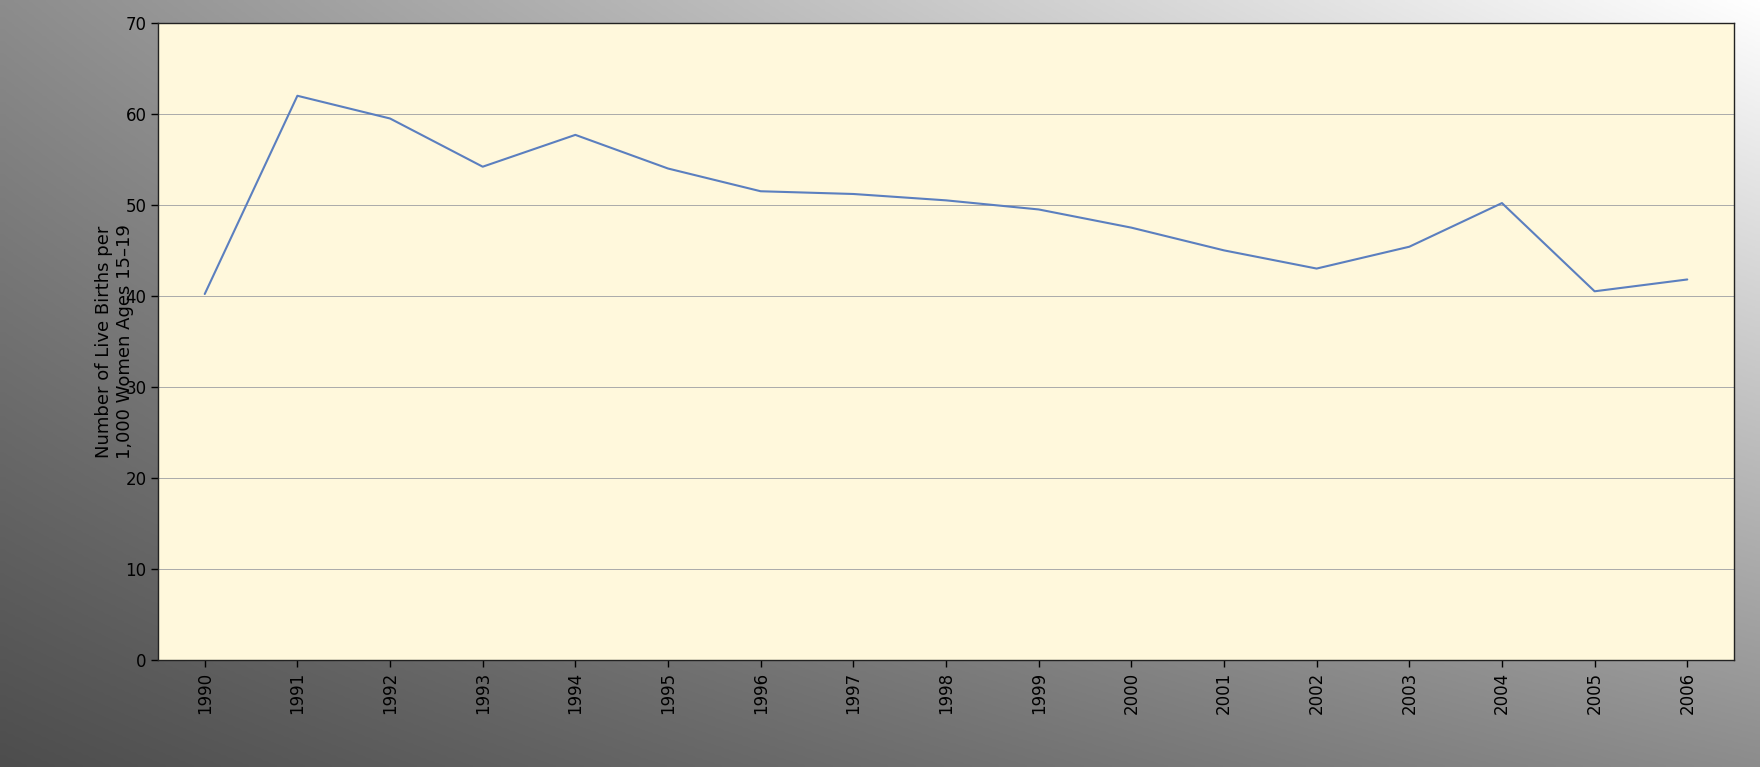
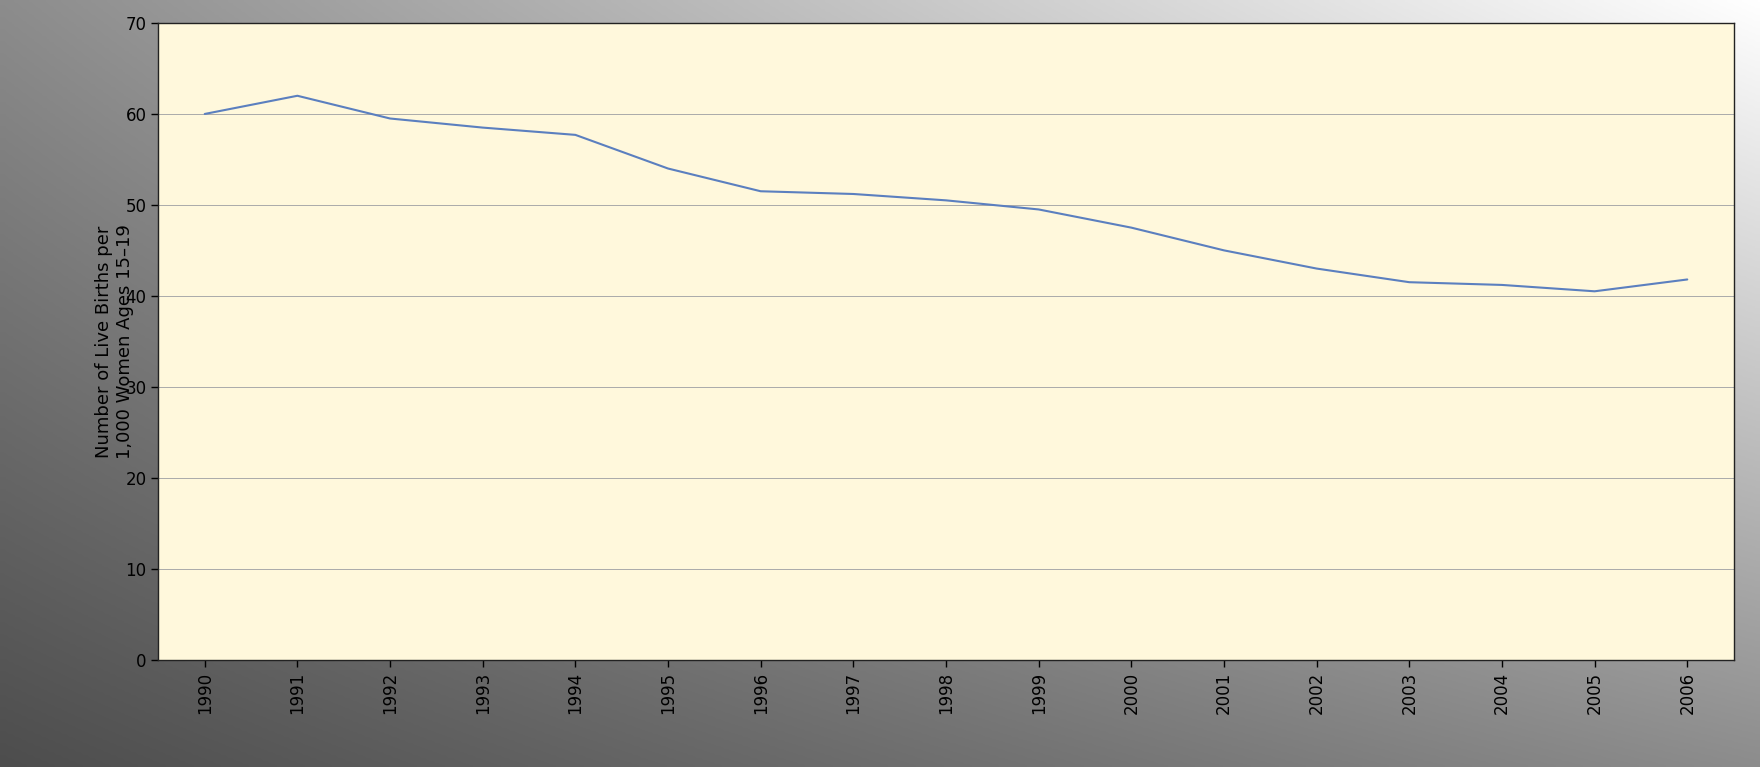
1990: 40.2 -> 60.0
1993: 54.2 -> 58.5
2003: 45.4 -> 41.5
2004: 50.2 -> 41.2
